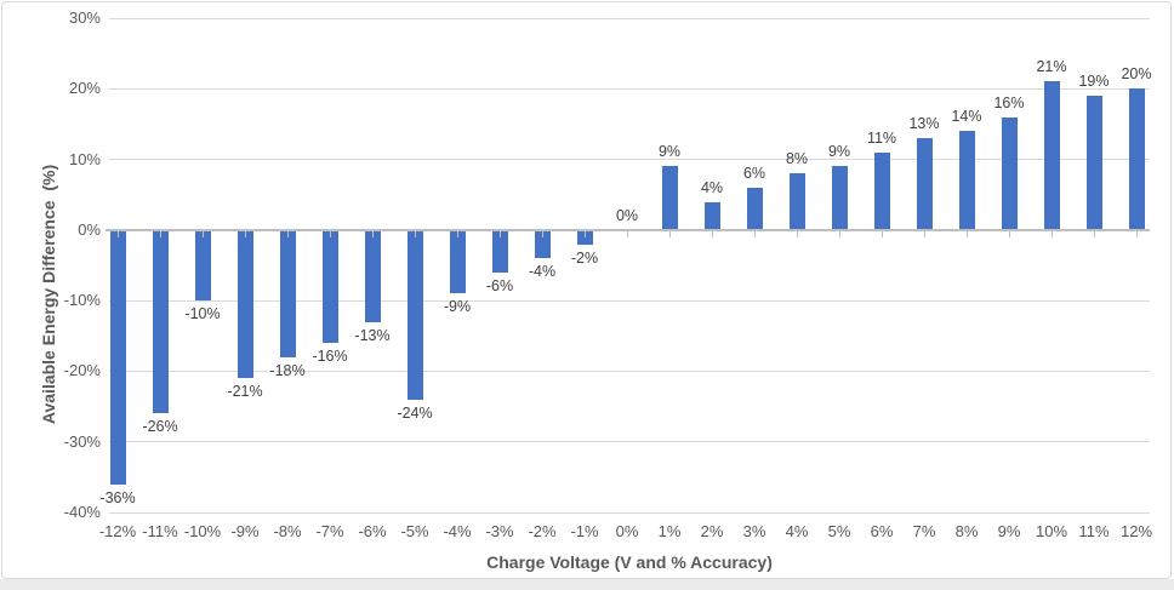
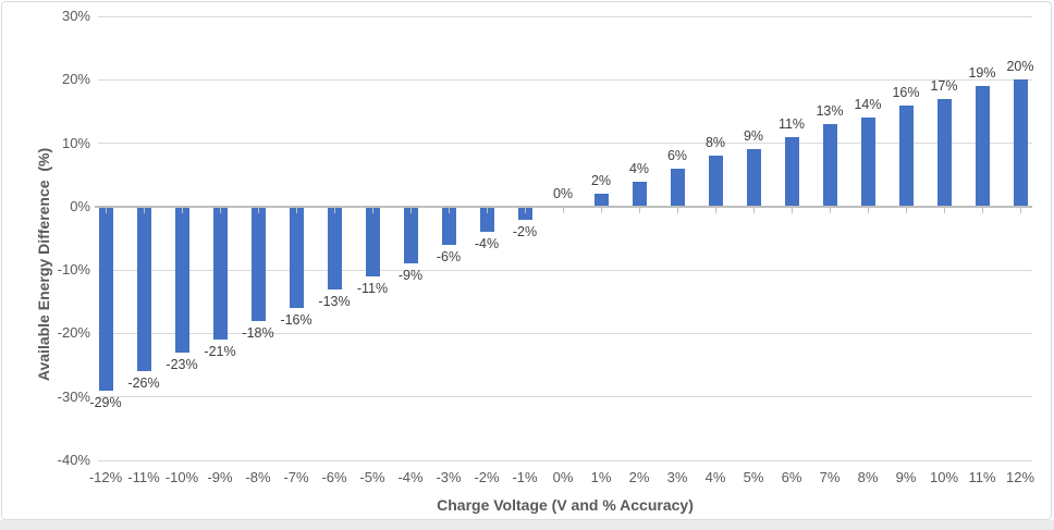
-12%: -36% -> -29%
-10%: -10% -> -23%
-5%: -24% -> -11%
1%: 9% -> 2%
10%: 21% -> 17%
